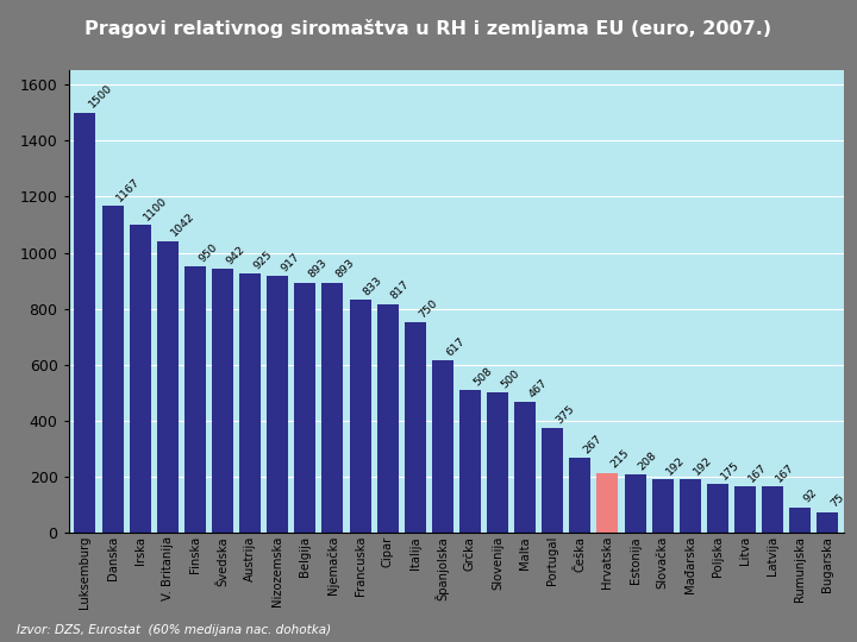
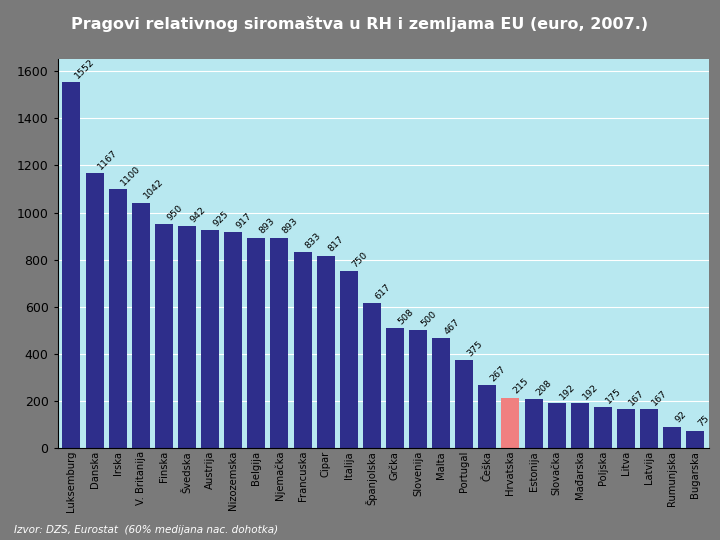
Luksemburg: 1500 -> 1552
